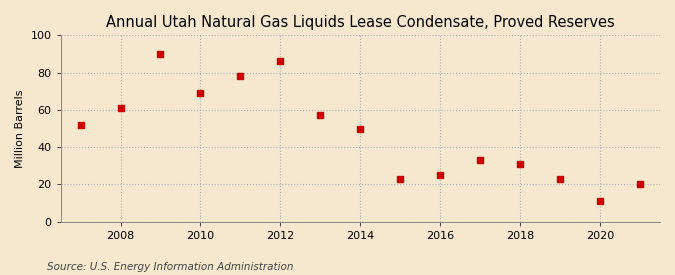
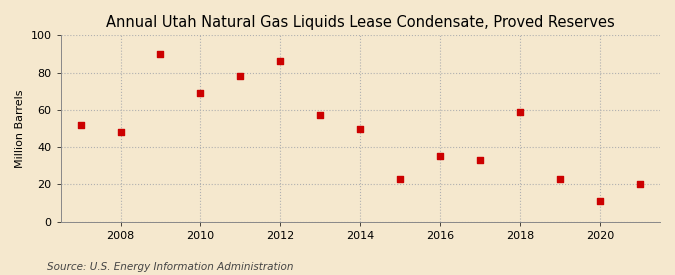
2008: 61 -> 48
2016: 25 -> 35
2018: 31 -> 59
